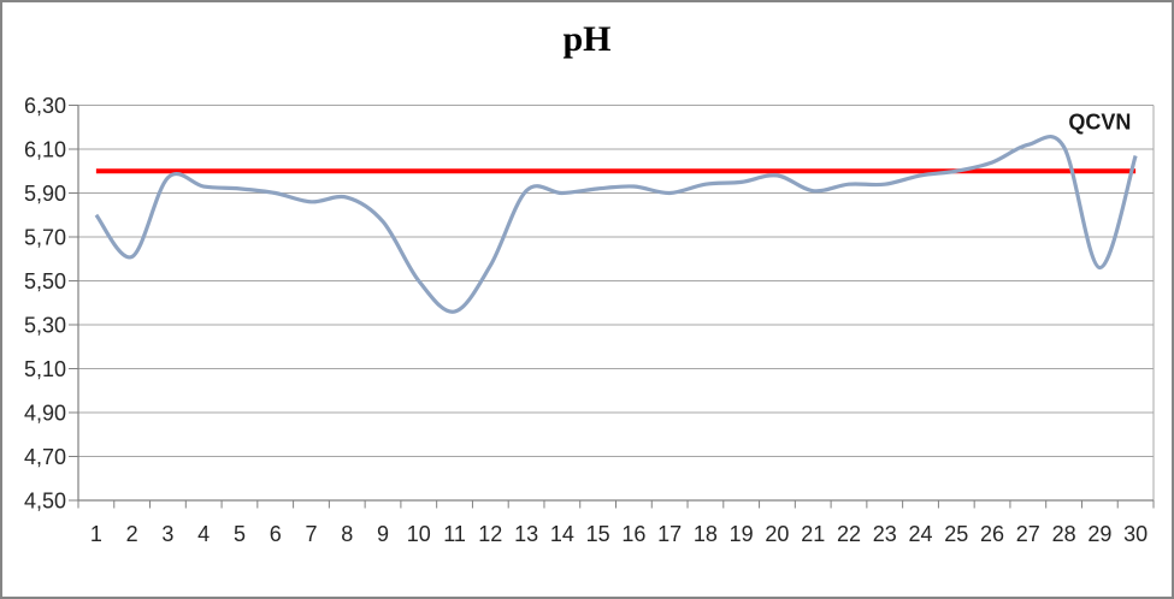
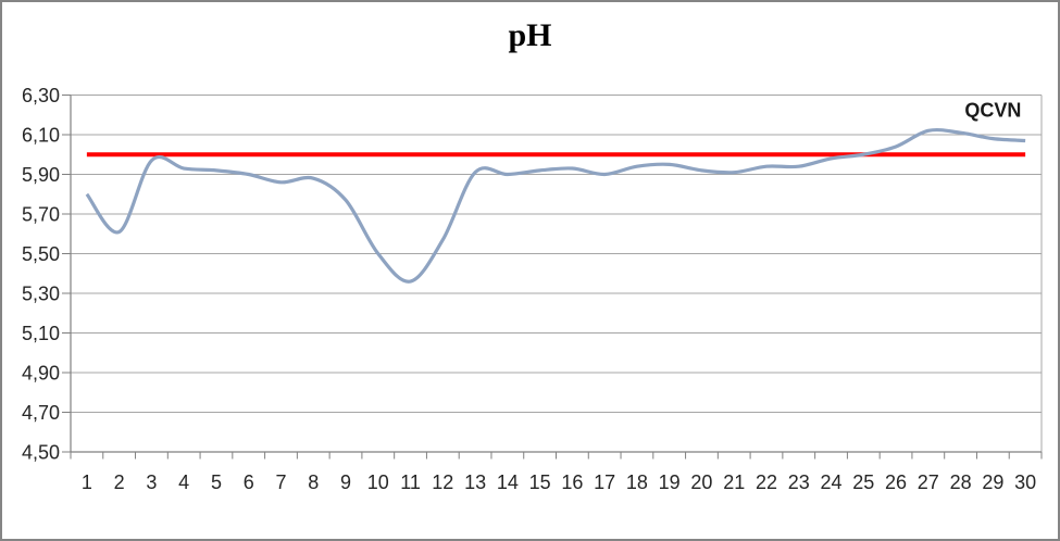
pH/20: 5,98 -> 5,92
pH/29: 5,56 -> 6,08
